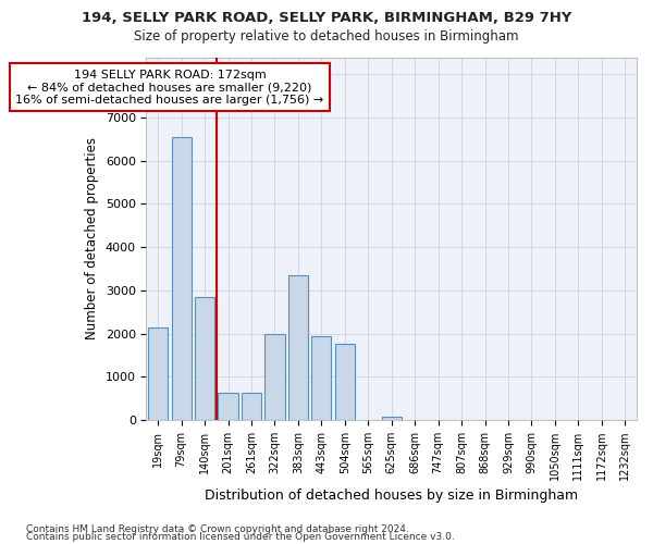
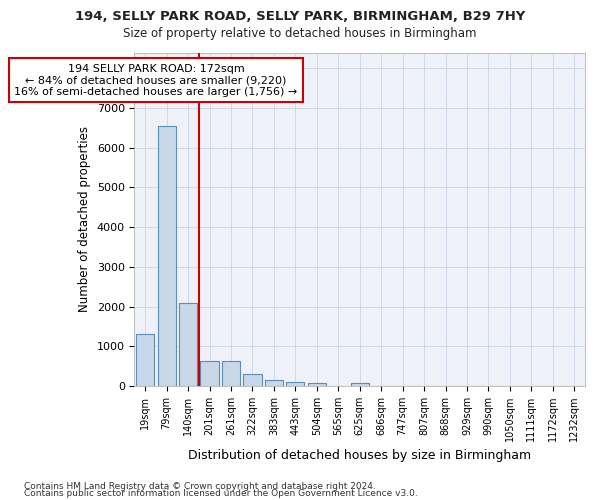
19sqm: 2150 -> 1320
140sqm: 2850 -> 2080
322sqm: 2000 -> 300
383sqm: 3350 -> 150
443sqm: 1950 -> 100
504sqm: 1750 -> 80
